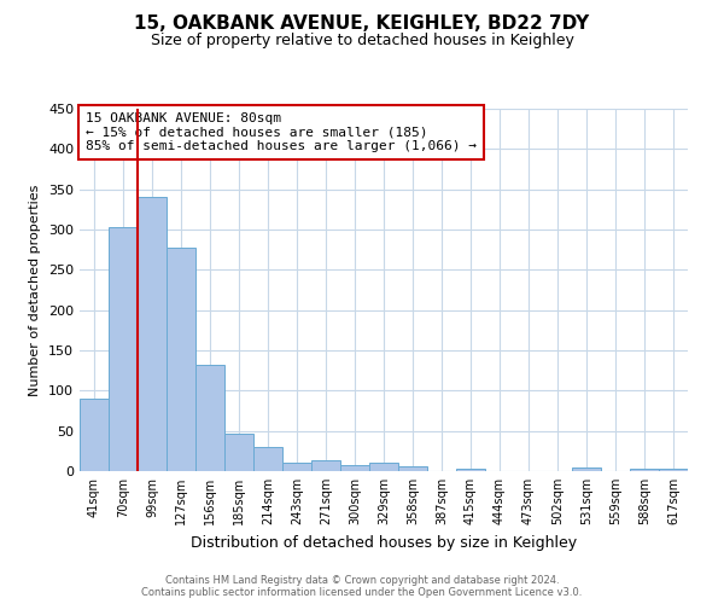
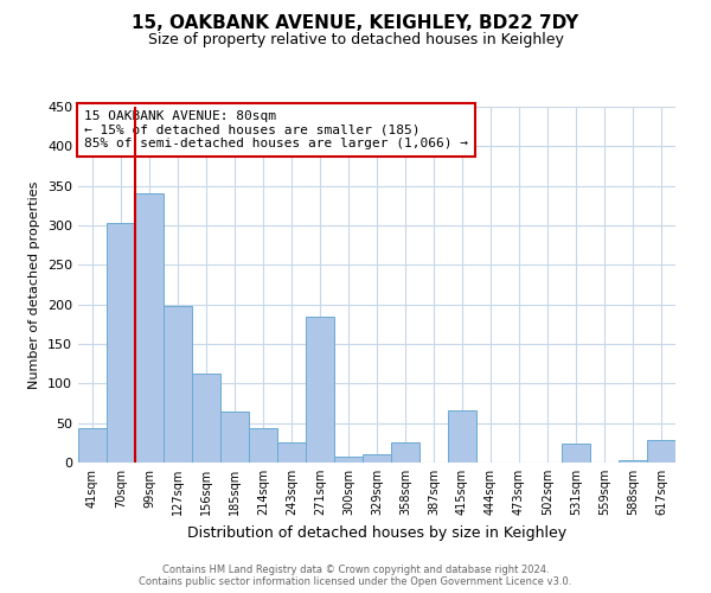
41sqm: 90 -> 44
127sqm: 278 -> 198
156sqm: 132 -> 112
185sqm: 47 -> 64
214sqm: 30 -> 44
243sqm: 10 -> 26
271sqm: 13 -> 184
358sqm: 6 -> 26
415sqm: 3 -> 66
531sqm: 5 -> 24
617sqm: 3 -> 28
